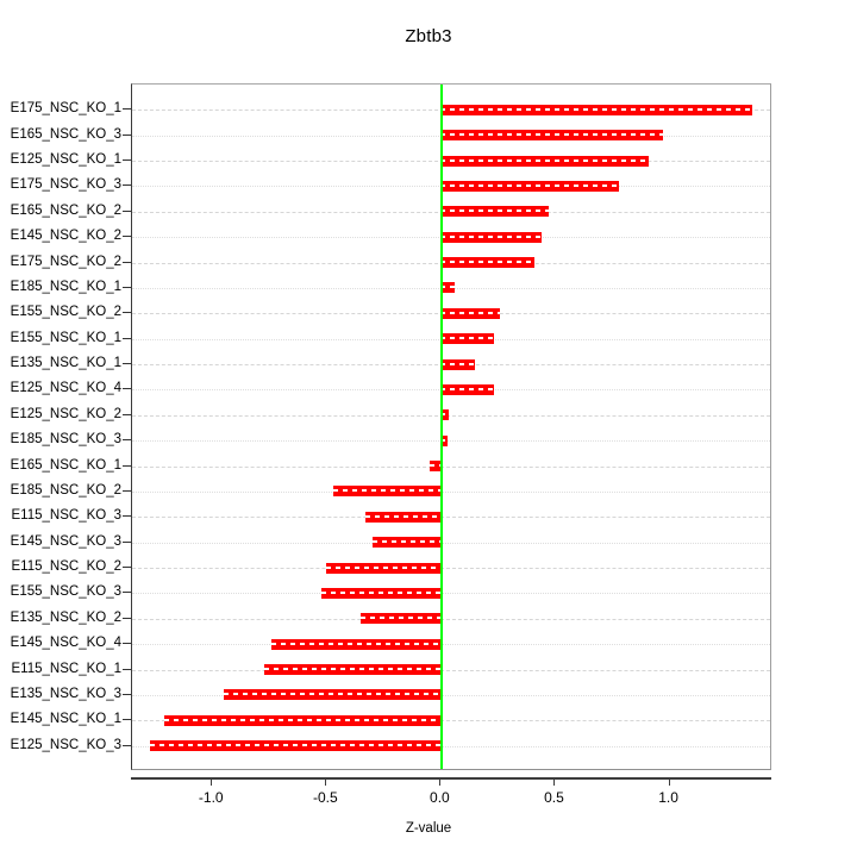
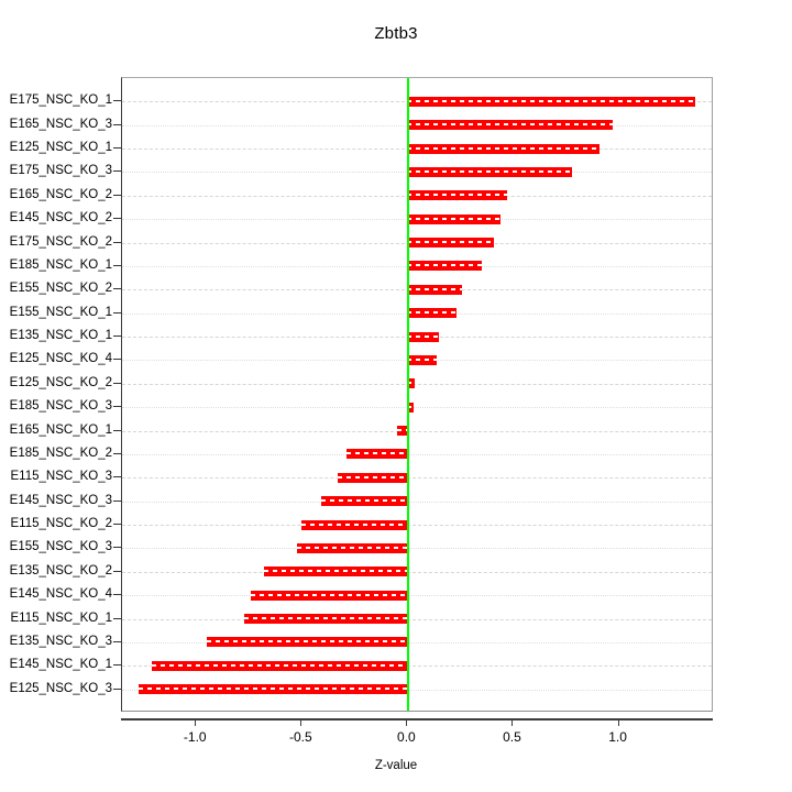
E185_NSC_KO_1: 0.06 -> 0.35
E125_NSC_KO_4: 0.23 -> 0.14
E185_NSC_KO_2: -0.47 -> -0.29
E145_NSC_KO_3: -0.30 -> -0.41
E135_NSC_KO_2: -0.35 -> -0.68
